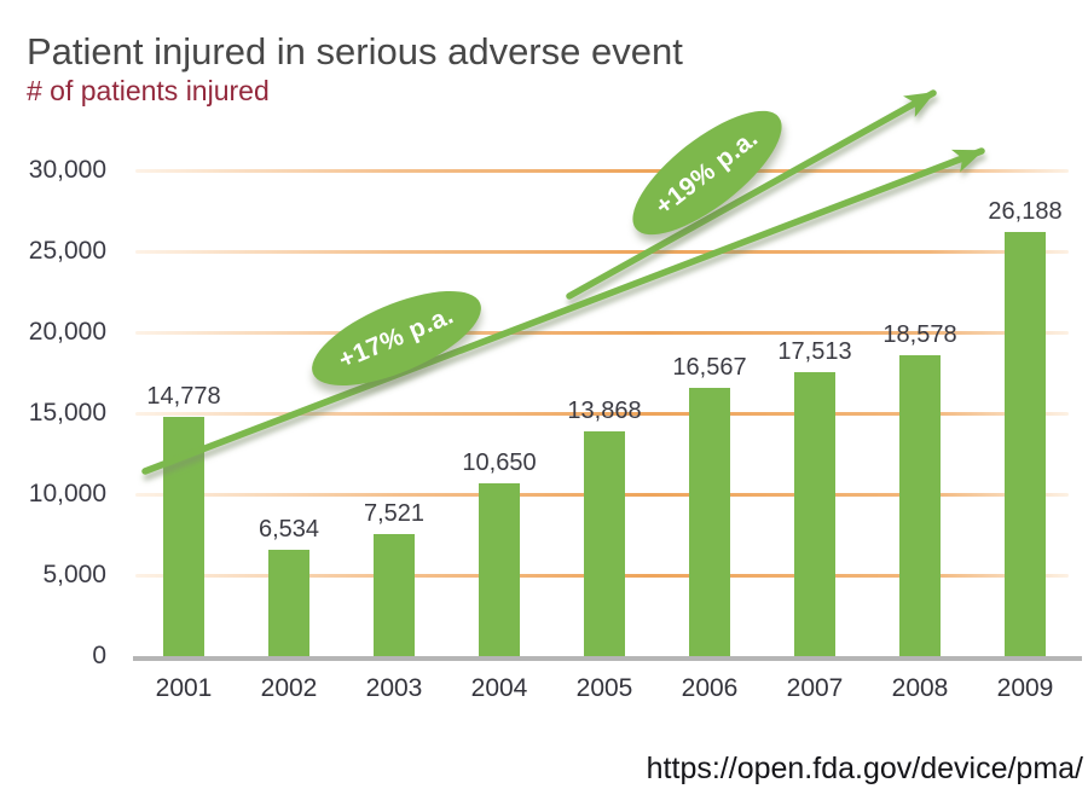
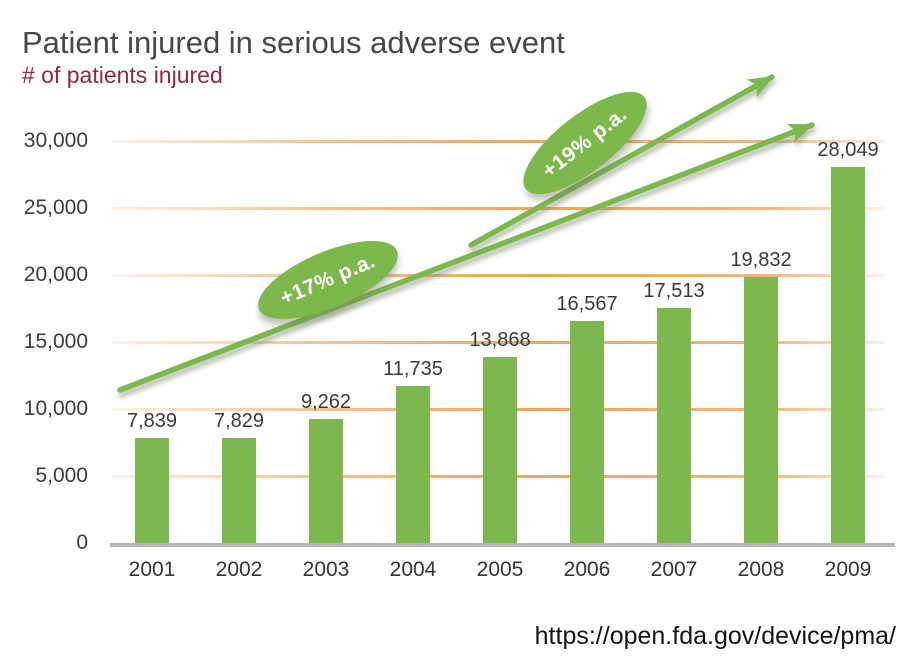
2001: 14,778 -> 7,839
2002: 6,534 -> 7,829
2003: 7,521 -> 9,262
2004: 10,650 -> 11,735
2008: 18,578 -> 19,832
2009: 26,188 -> 28,049
